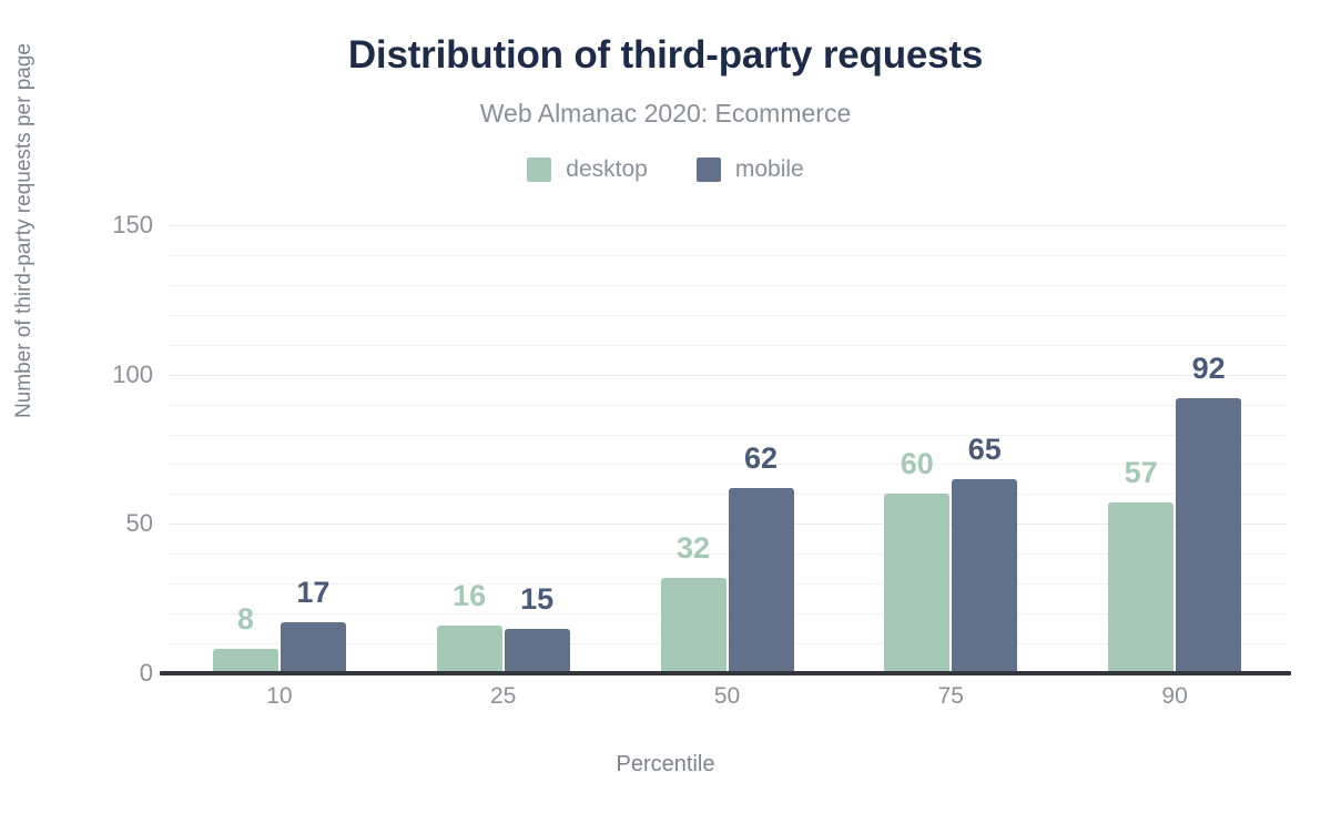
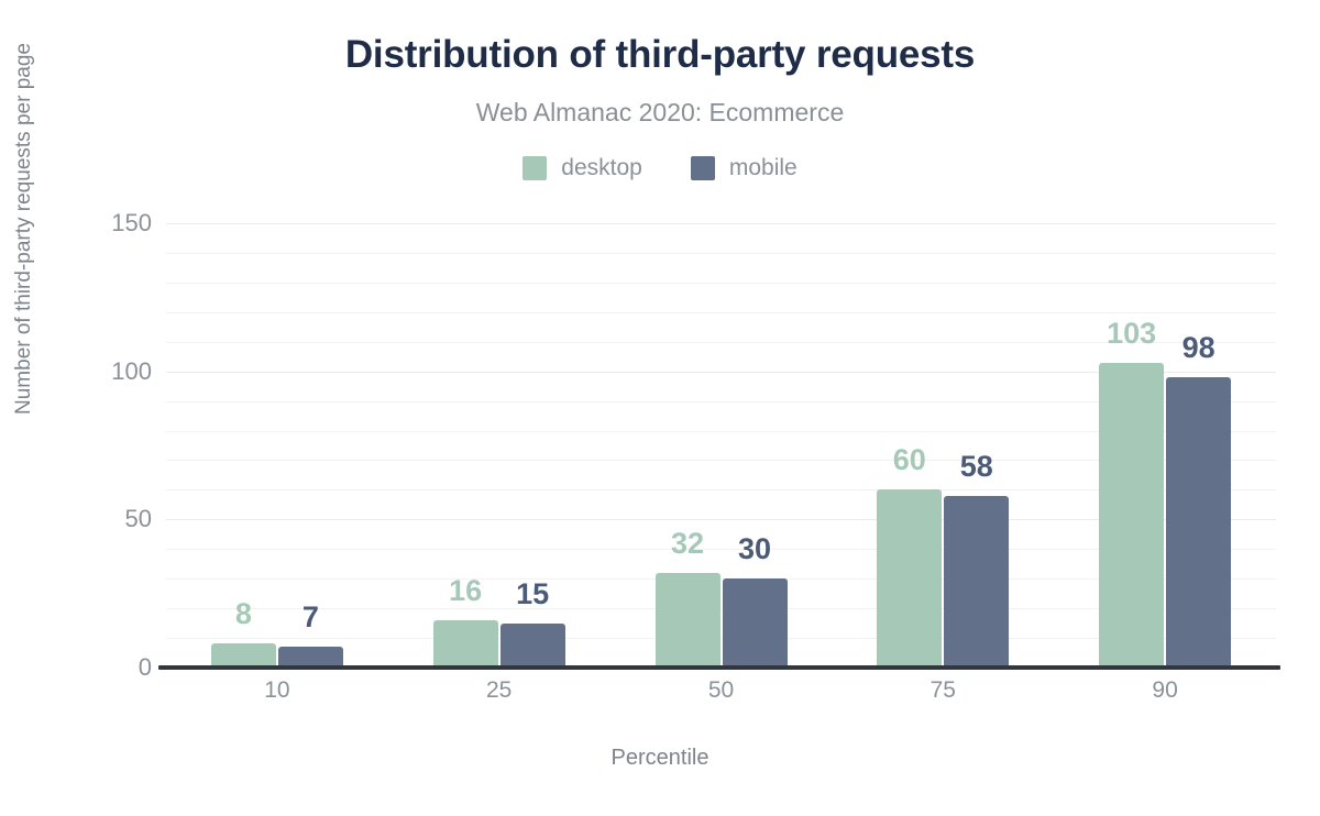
mobile/10: 17 -> 7
mobile/50: 62 -> 30
mobile/75: 65 -> 58
desktop/90: 57 -> 103
mobile/90: 92 -> 98
